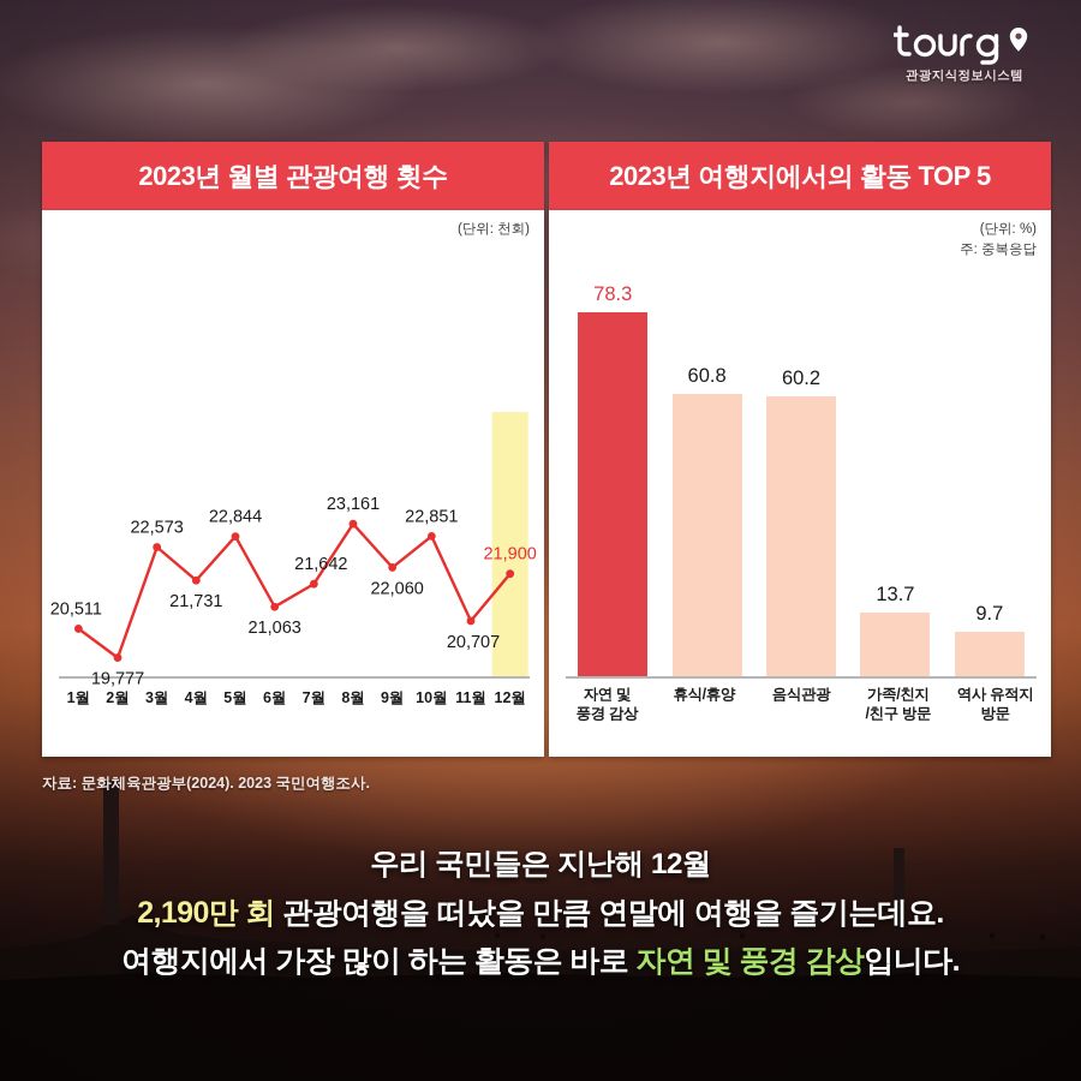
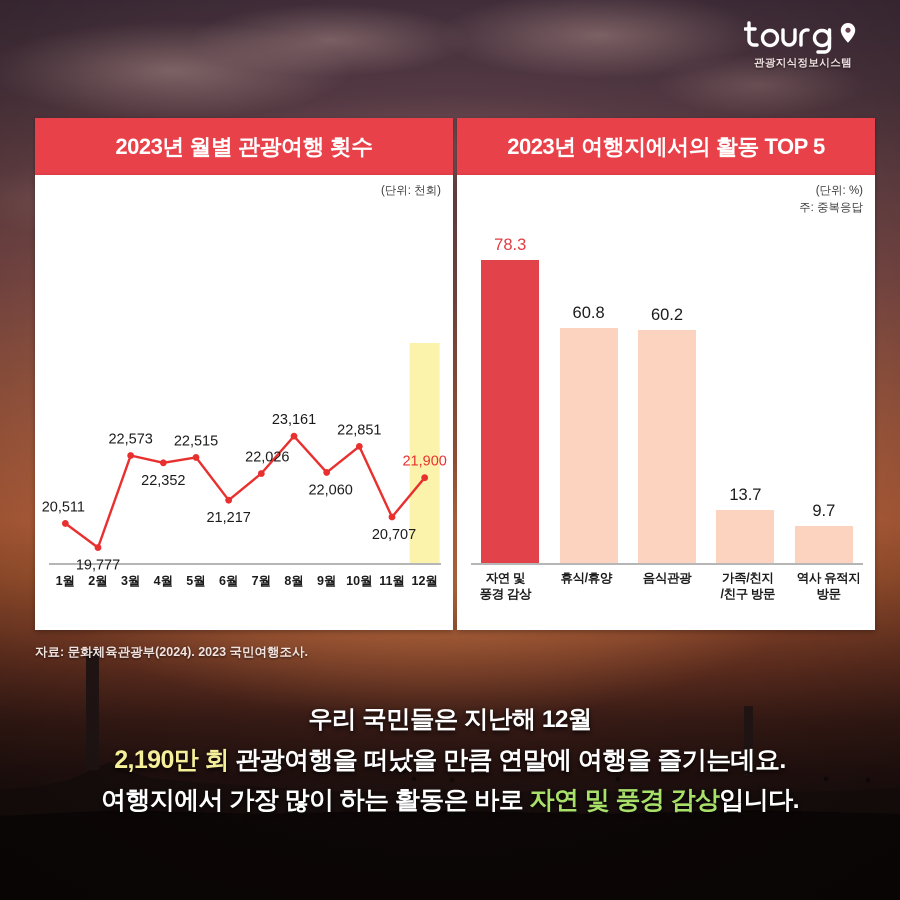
2023년 월별 관광여행 횟수/4월: 21,731 -> 22,352
2023년 월별 관광여행 횟수/5월: 22,844 -> 22,515
2023년 월별 관광여행 횟수/6월: 21,063 -> 21,217
2023년 월별 관광여행 횟수/7월: 21,642 -> 22,026
